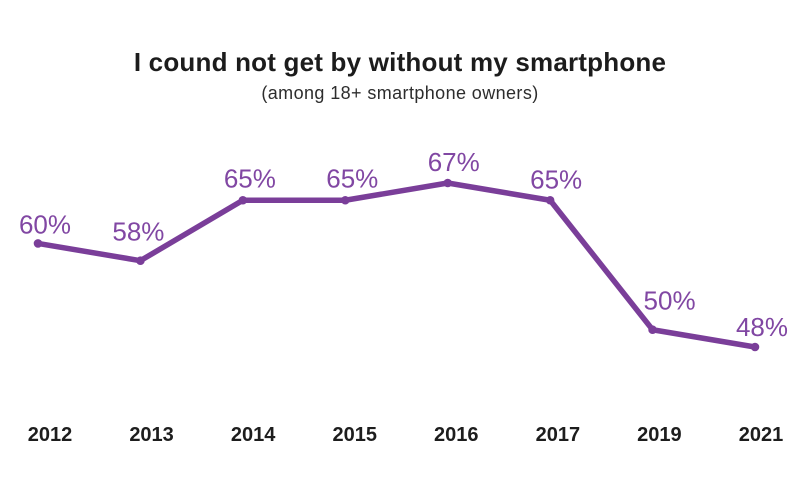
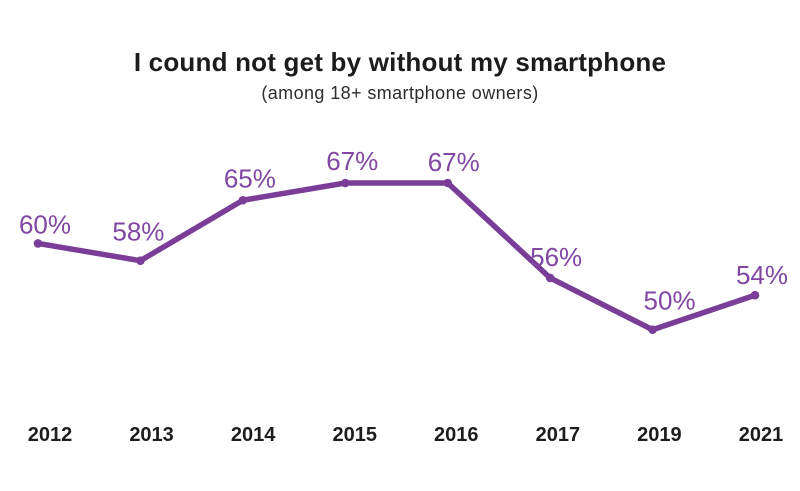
2015: 65% -> 67%
2017: 65% -> 56%
2021: 48% -> 54%
